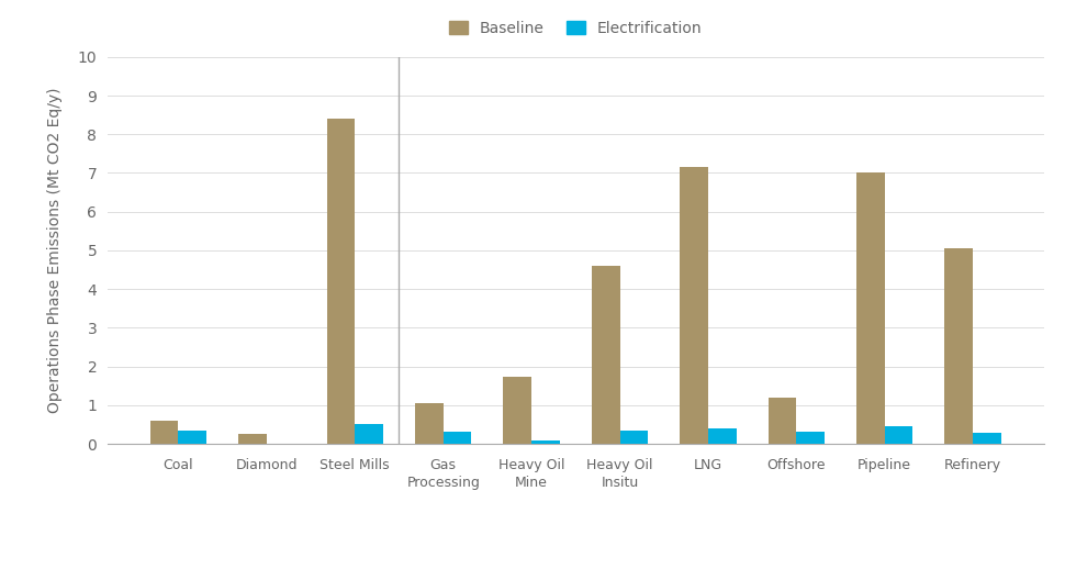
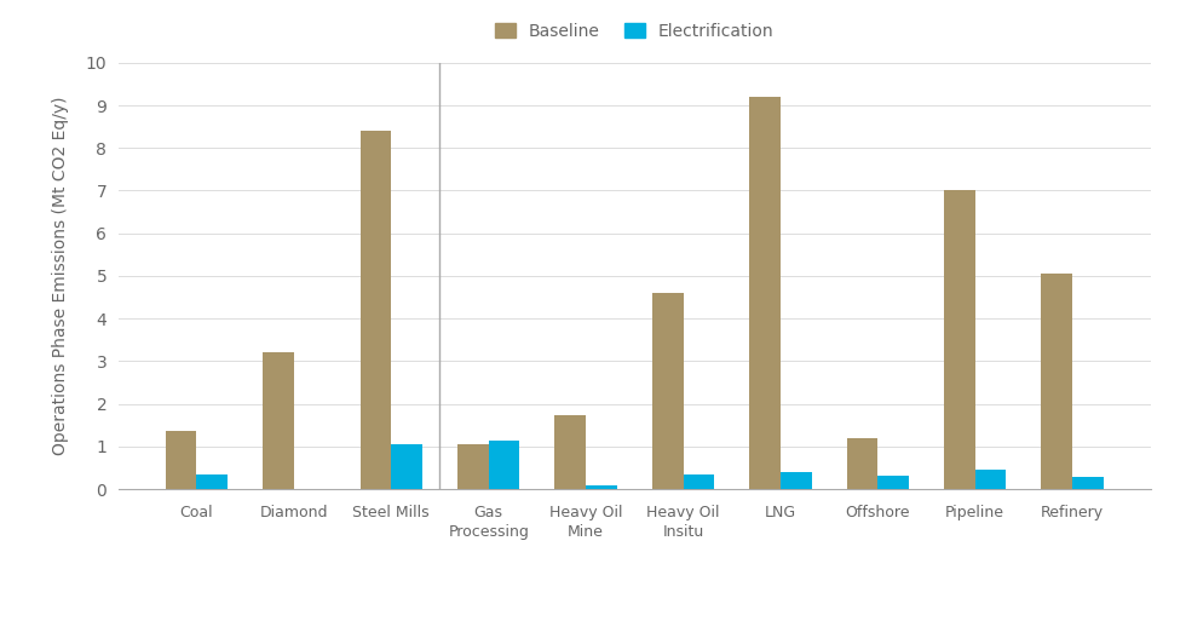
Baseline/Coal: 0.60 -> 1.35
Baseline/Diamond: 0.25 -> 3.20
Electrification/Steel Mills: 0.50 -> 1.05
Electrification/Gas Processing: 0.30 -> 1.15
Baseline/LNG: 7.15 -> 9.20
